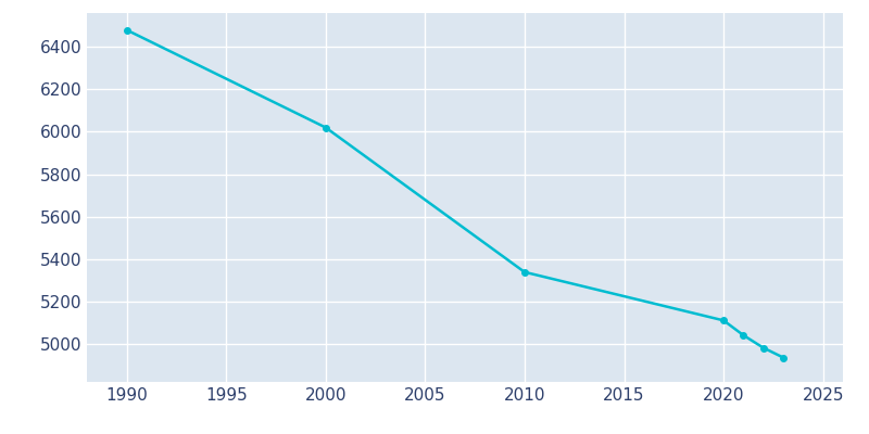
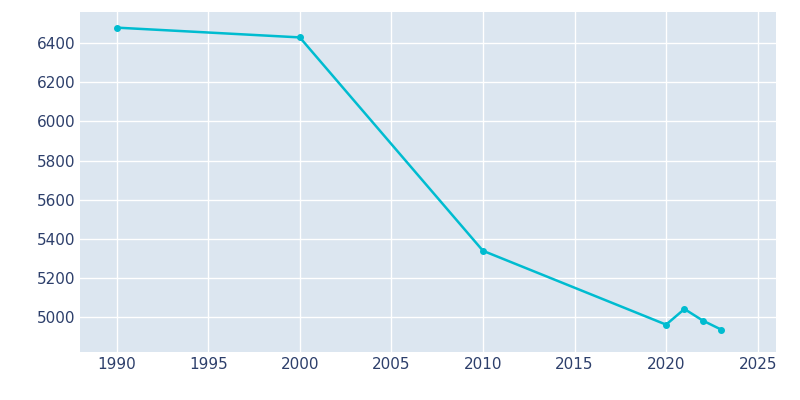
2000: 6020 -> 6430
2020: 5110 -> 4960
